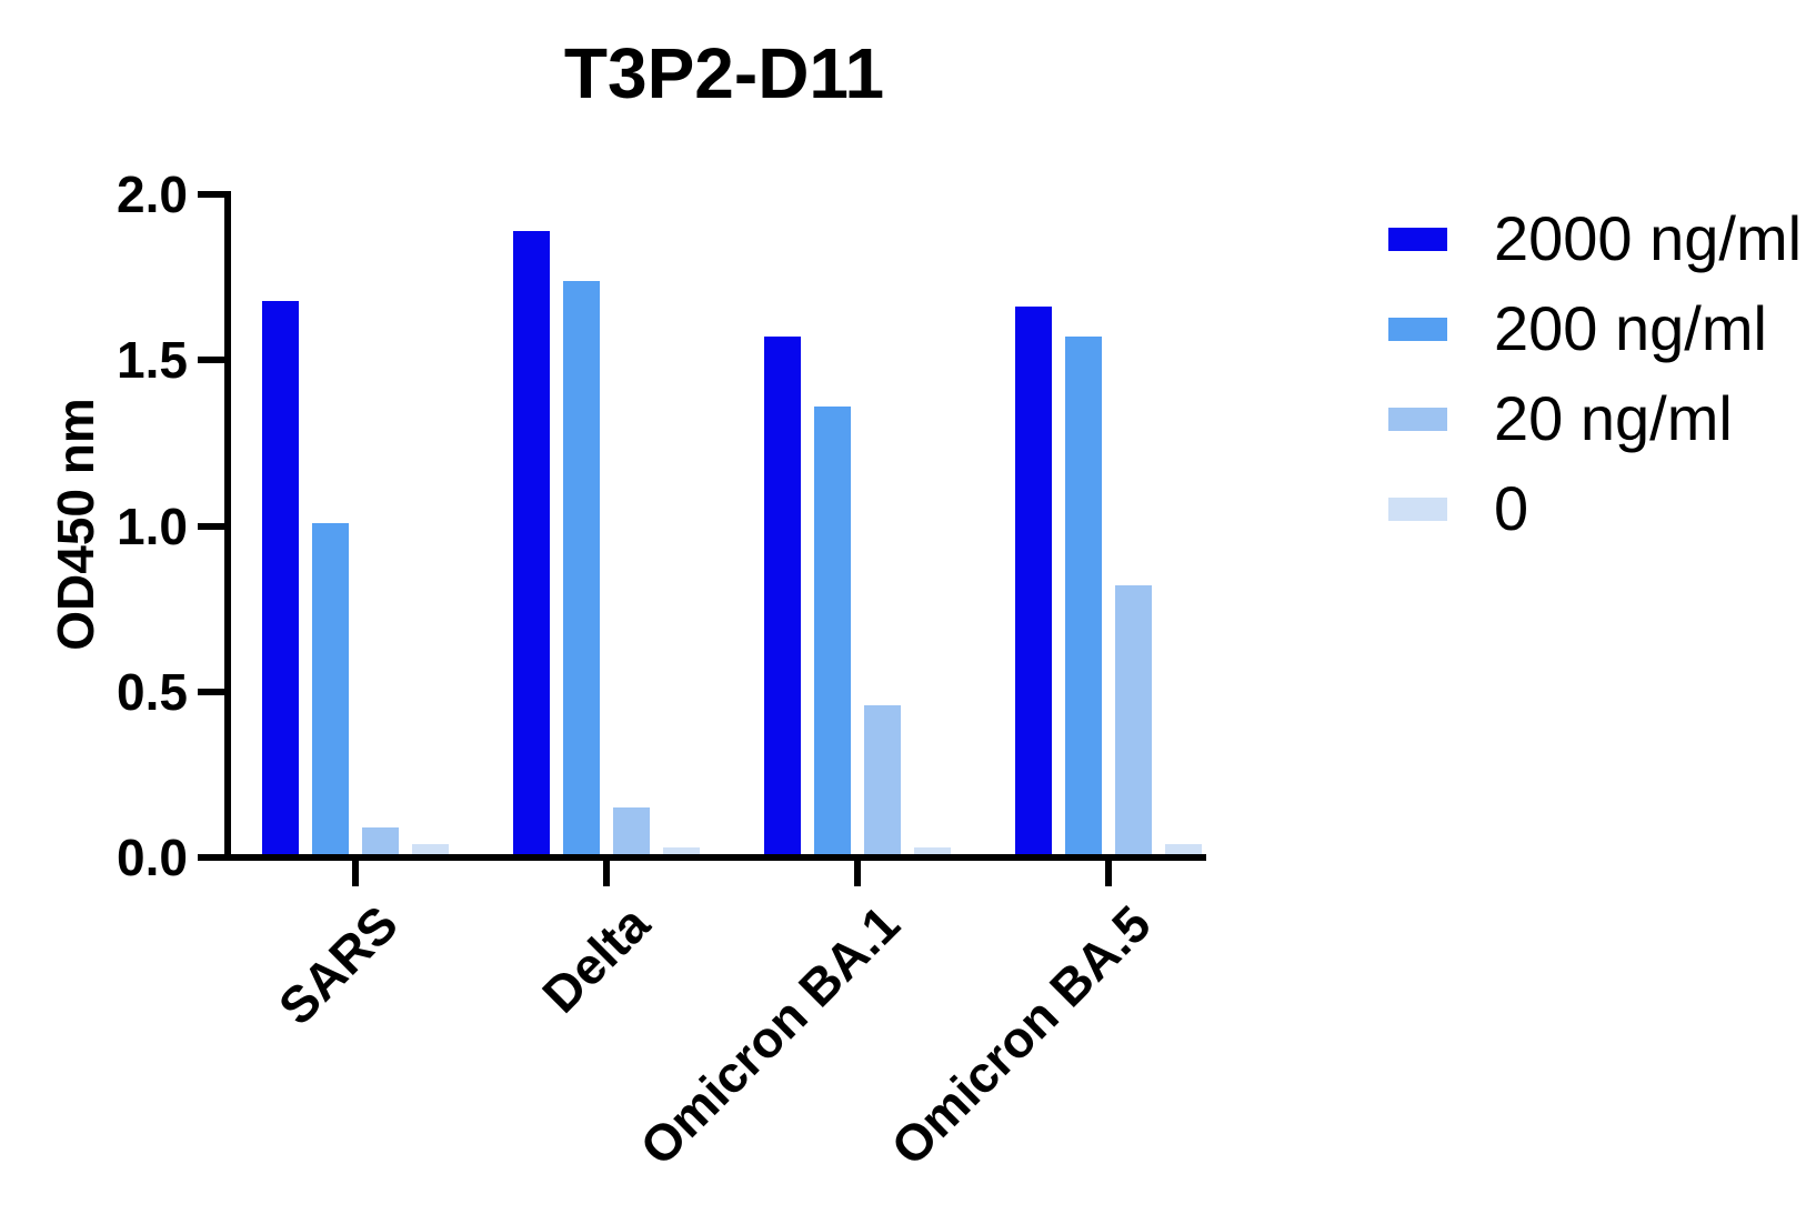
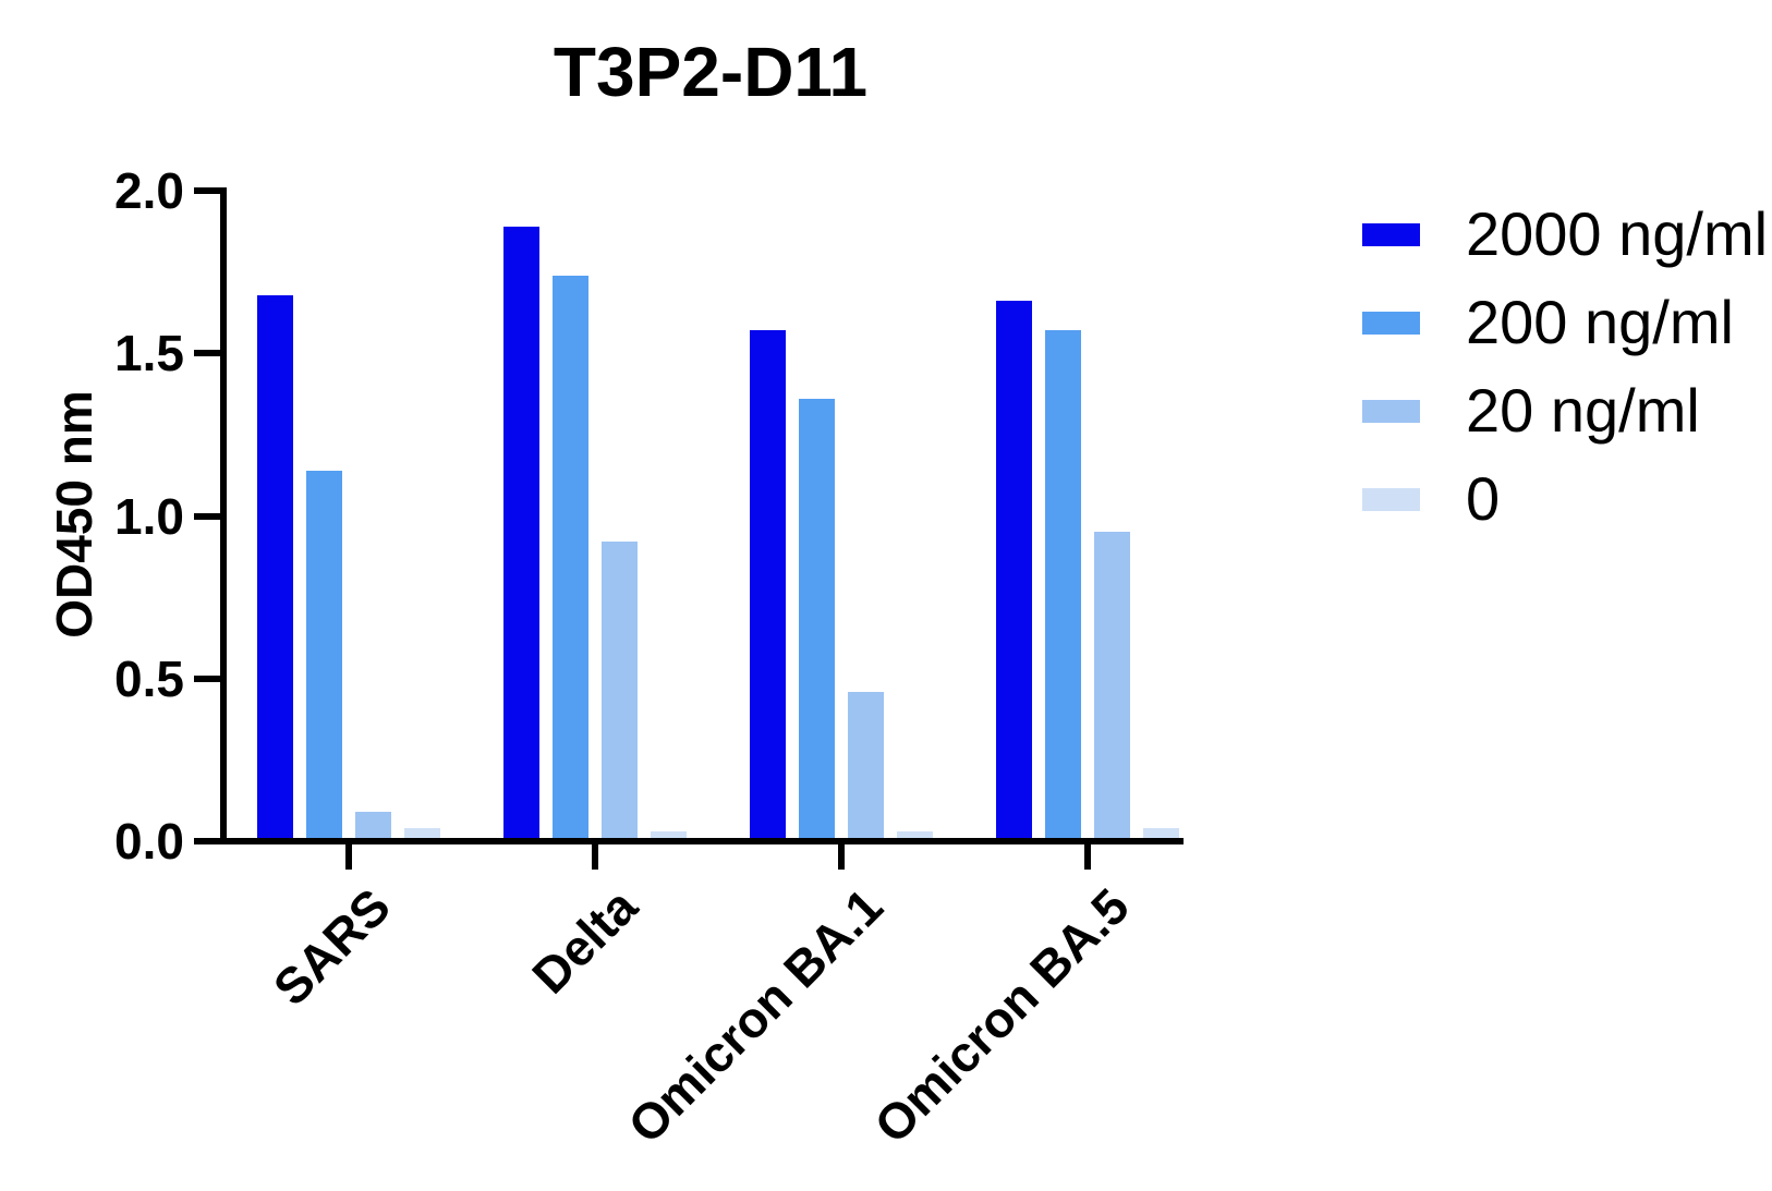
200 ng/ml/SARS: 1.00 -> 1.13
20 ng/ml/Delta: 0.14 -> 0.91
20 ng/ml/Omicron BA.5: 0.81 -> 0.94
